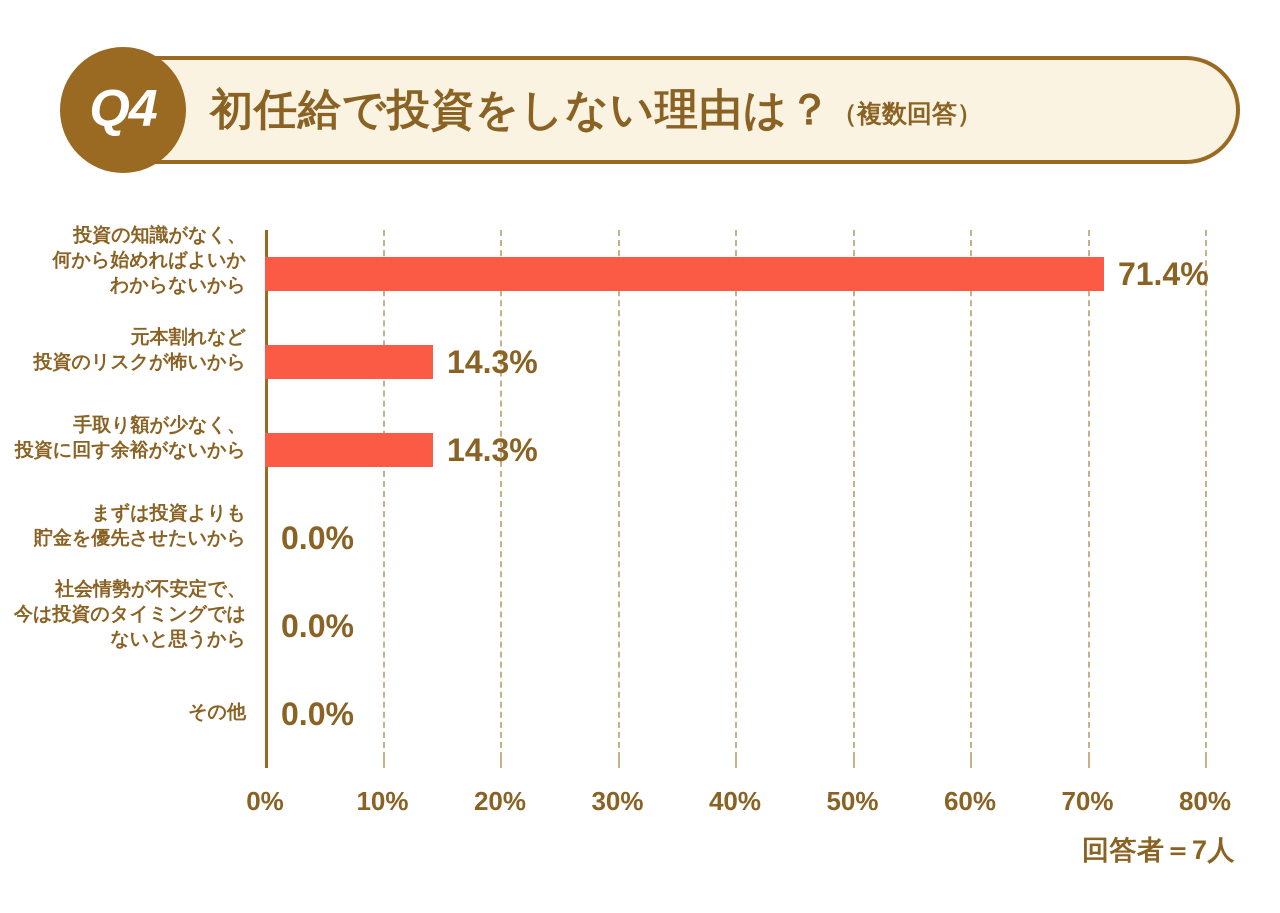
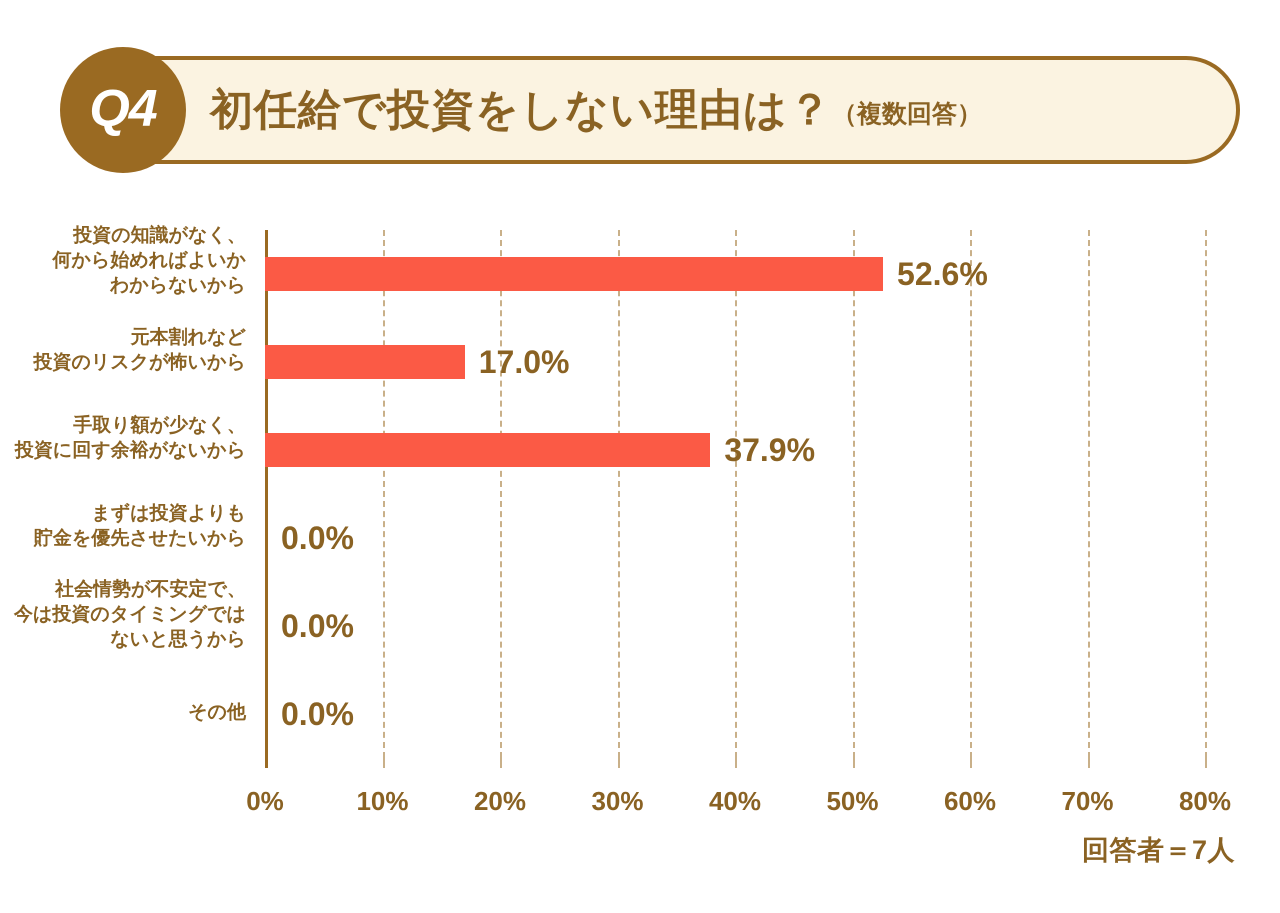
投資の知識がなく、 何から始めればよいか わからないから: 71.4% -> 52.6%
元本割れなど 投資のリスクが怖いから: 14.3% -> 17.0%
手取り額が少なく、 投資に回す余裕がないから: 14.3% -> 37.9%
